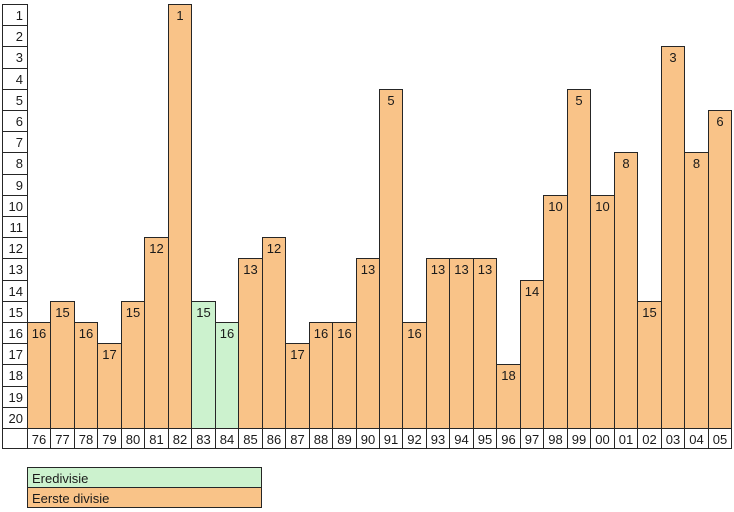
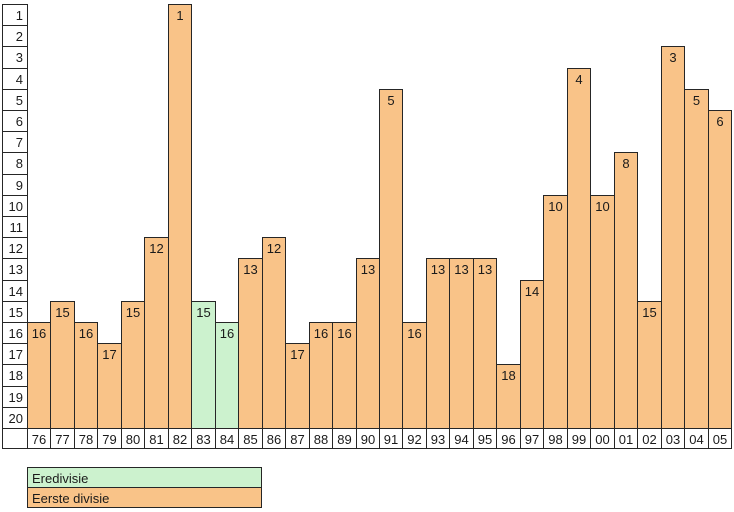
99: 5 -> 4
04: 8 -> 5
